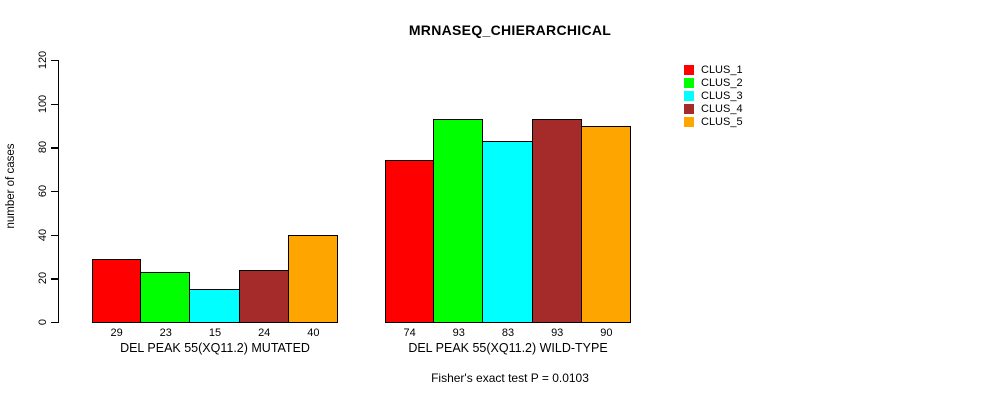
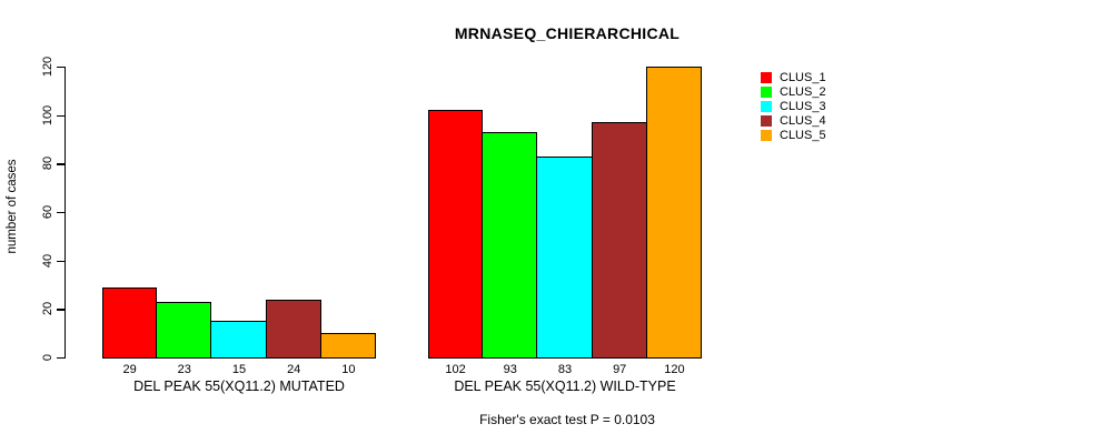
CLUS_5/DEL PEAK 55(XQ11.2) MUTATED: 40 -> 10
CLUS_1/DEL PEAK 55(XQ11.2) WILD-TYPE: 74 -> 102
CLUS_4/DEL PEAK 55(XQ11.2) WILD-TYPE: 93 -> 97
CLUS_5/DEL PEAK 55(XQ11.2) WILD-TYPE: 90 -> 120
